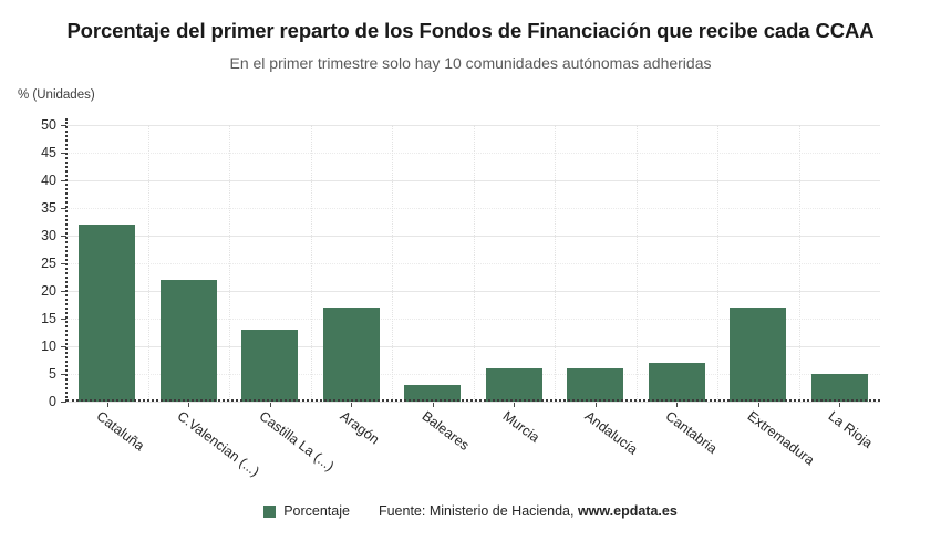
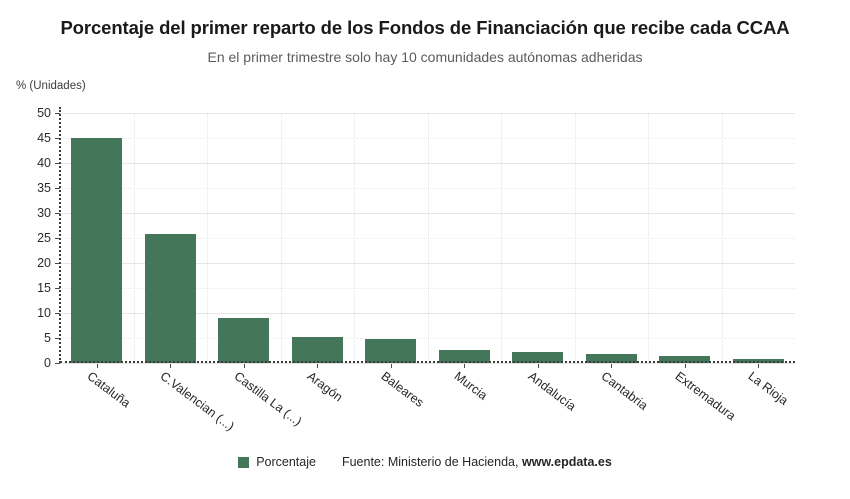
Cataluña: 32 -> 45
C.Valencian (...): 22 -> 26
Castilla La (...): 13 -> 9
Aragón: 17 -> 5
Baleares: 3 -> 5
Murcia: 6 -> 3
Andalucía: 6 -> 2
Cantabria: 7 -> 2
Extremadura: 17 -> 2
La Rioja: 5 -> 1
